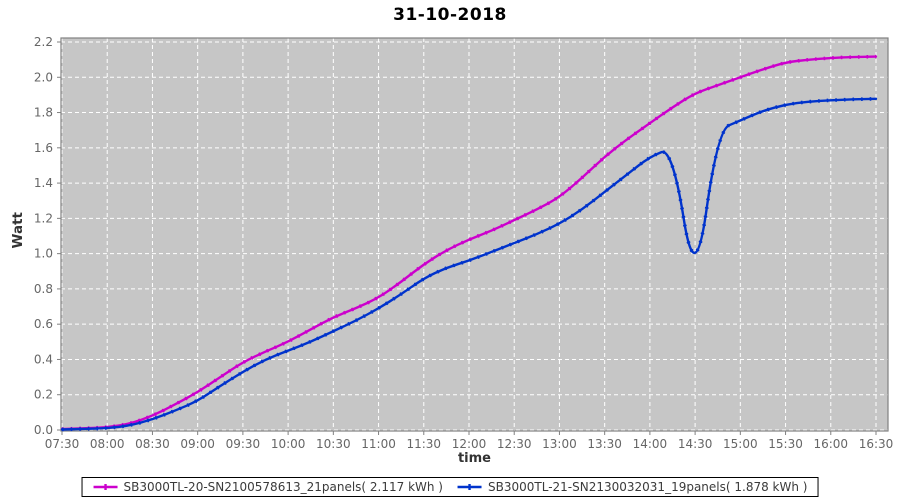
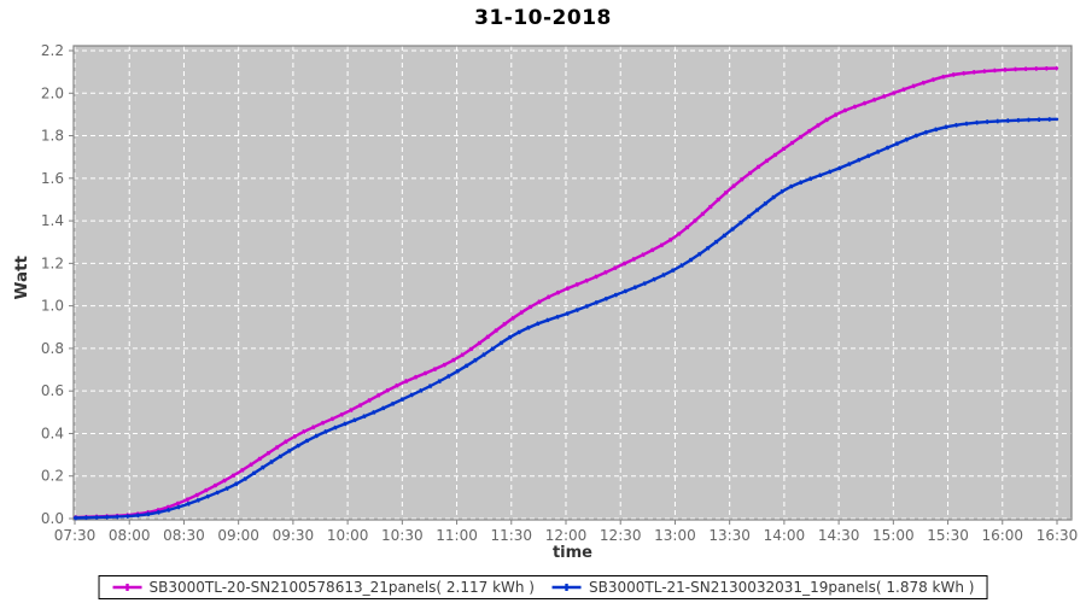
SB3000TL-21-SN2130032031_19panels( 1.878 kWh )/14:30: 0.79 -> 1.65
